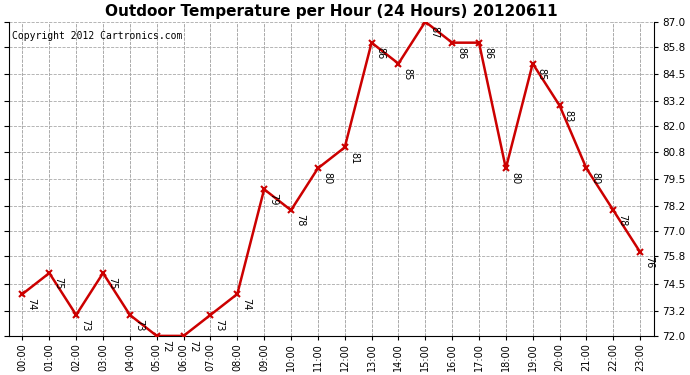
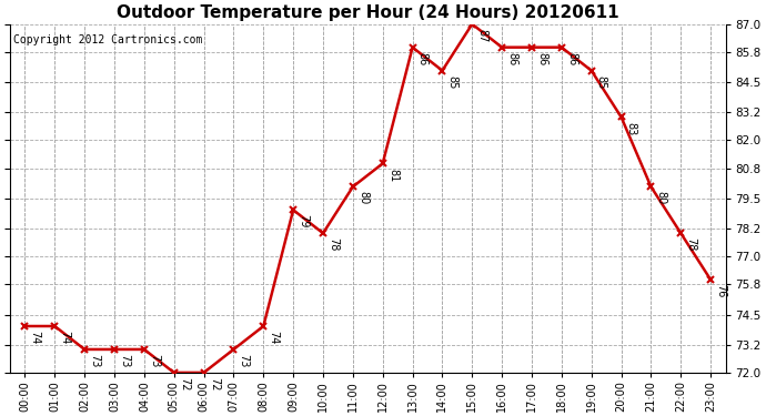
01:00: 75 -> 74
03:00: 75 -> 73
18:00: 80 -> 86
